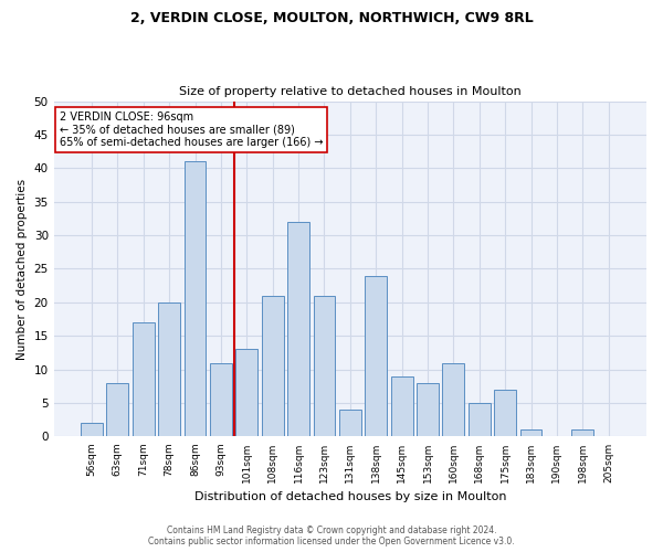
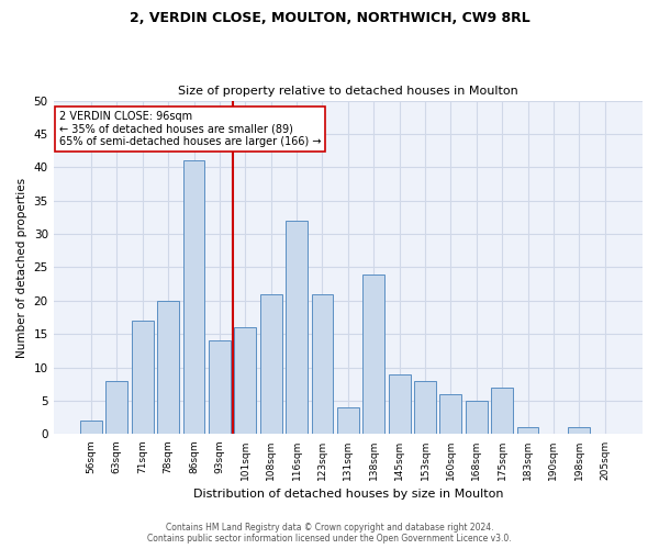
93sqm: 11 -> 14
101sqm: 13 -> 16
160sqm: 11 -> 6
